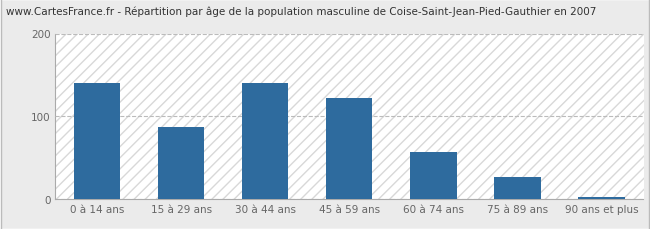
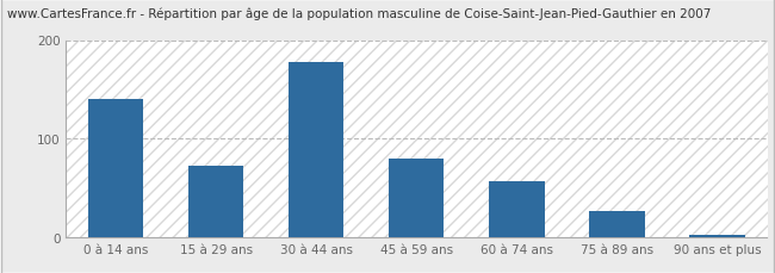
15 à 29 ans: 87 -> 72
30 à 44 ans: 140 -> 178
45 à 59 ans: 122 -> 80
